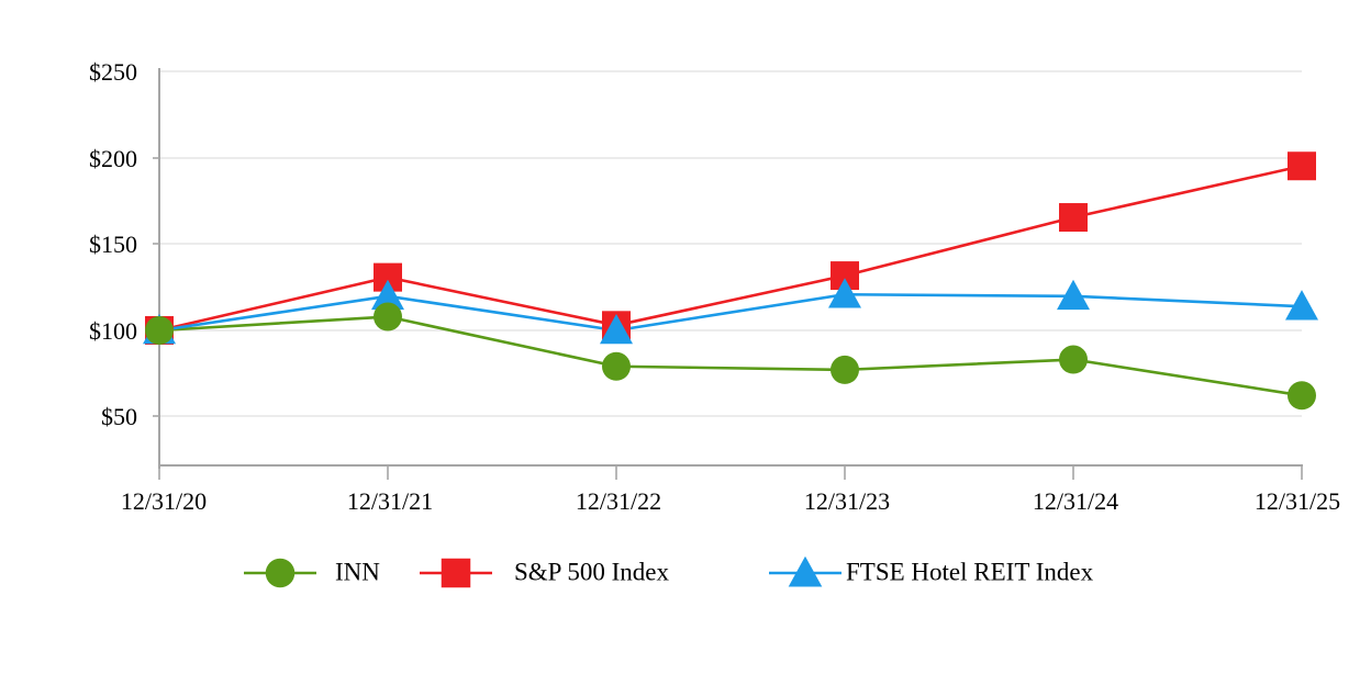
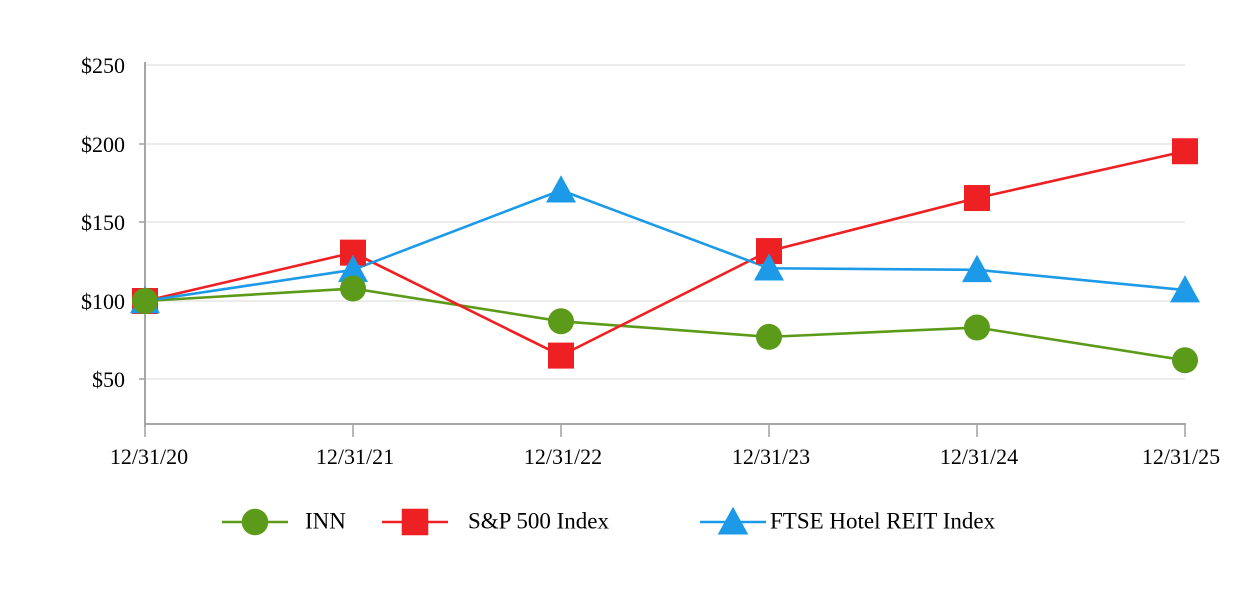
INN/12/31/22: $79 -> $87
S&P 500 Index/12/31/22: $103 -> $65
FTSE Hotel REIT Index/12/31/22: $100 -> $171
FTSE Hotel REIT Index/12/31/25: $114 -> $107
